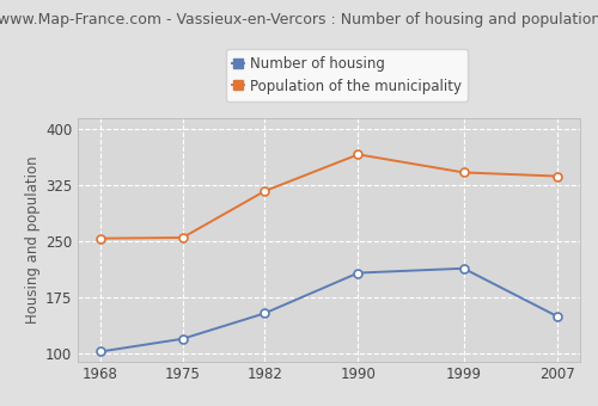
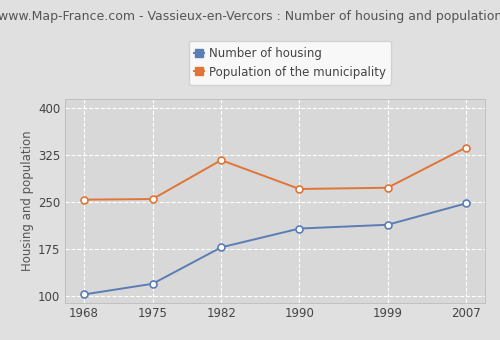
Number of housing/1982: 154 -> 178
Population of the municipality/1990: 366 -> 271
Population of the municipality/1999: 342 -> 273
Number of housing/2007: 150 -> 248
